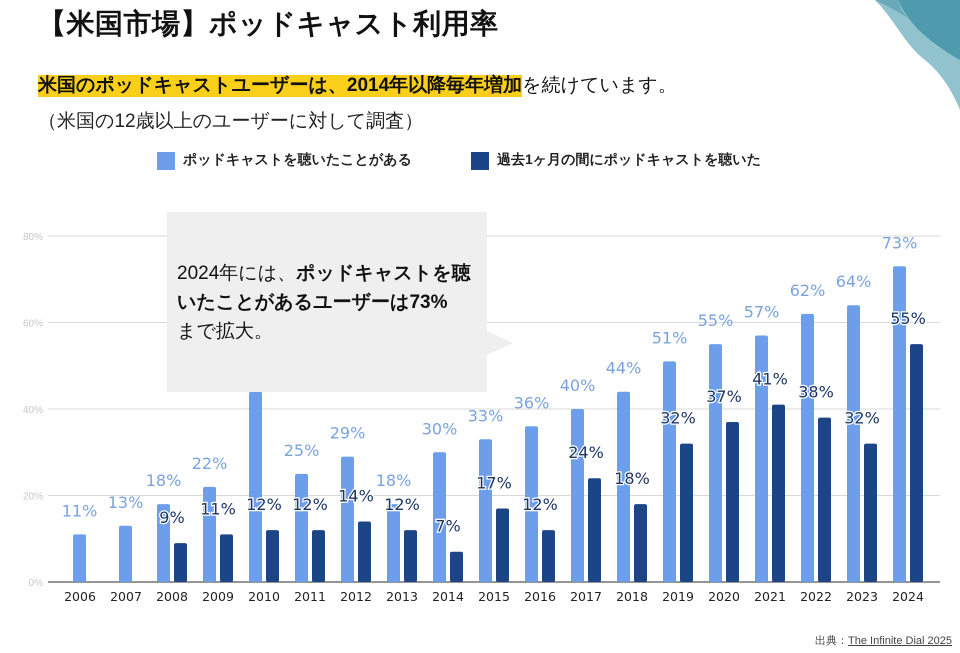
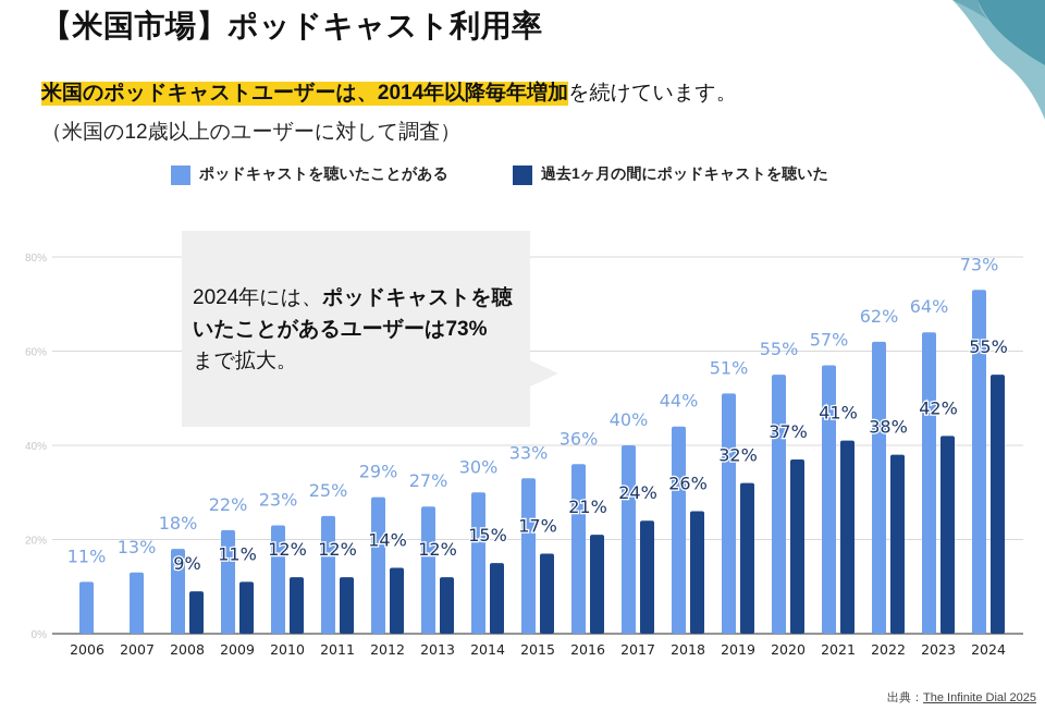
ポッドキャストを聴いたことがある/2010: 44% -> 23%
ポッドキャストを聴いたことがある/2013: 18% -> 27%
過去1ヶ月の間にポッドキャストを聴いた/2014: 7% -> 15%
過去1ヶ月の間にポッドキャストを聴いた/2016: 12% -> 21%
過去1ヶ月の間にポッドキャストを聴いた/2018: 18% -> 26%
過去1ヶ月の間にポッドキャストを聴いた/2023: 32% -> 42%
